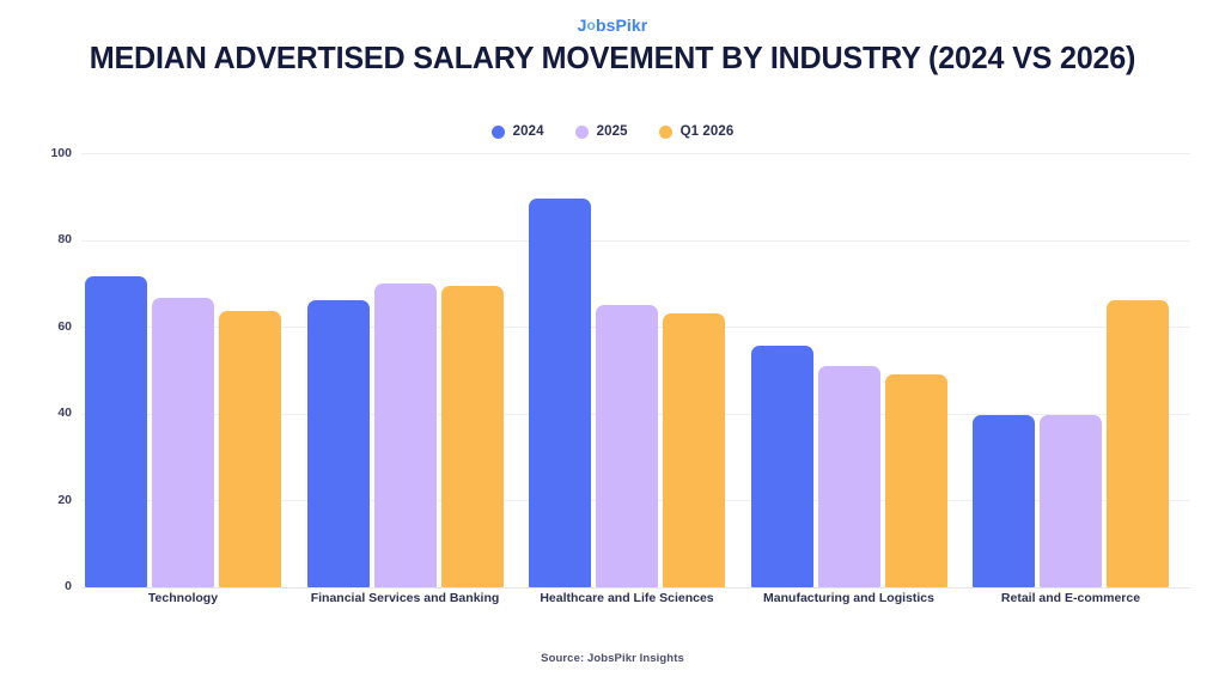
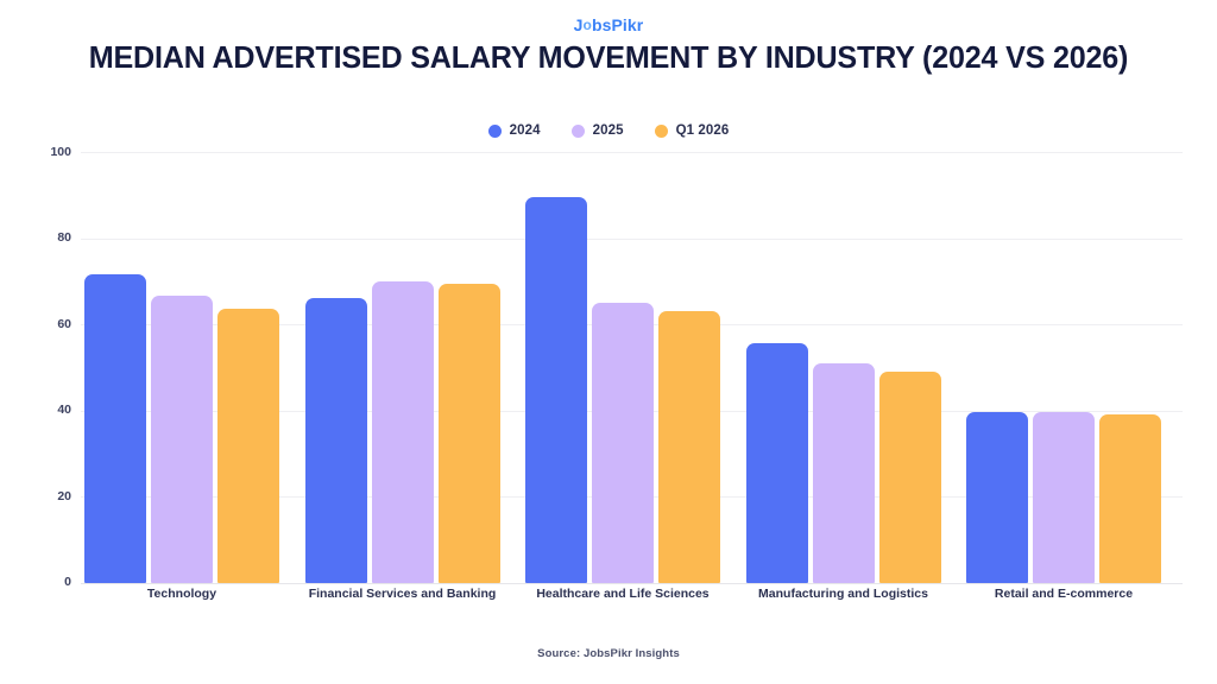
Q1 2026/Retail and E-commerce: 66 -> 39
